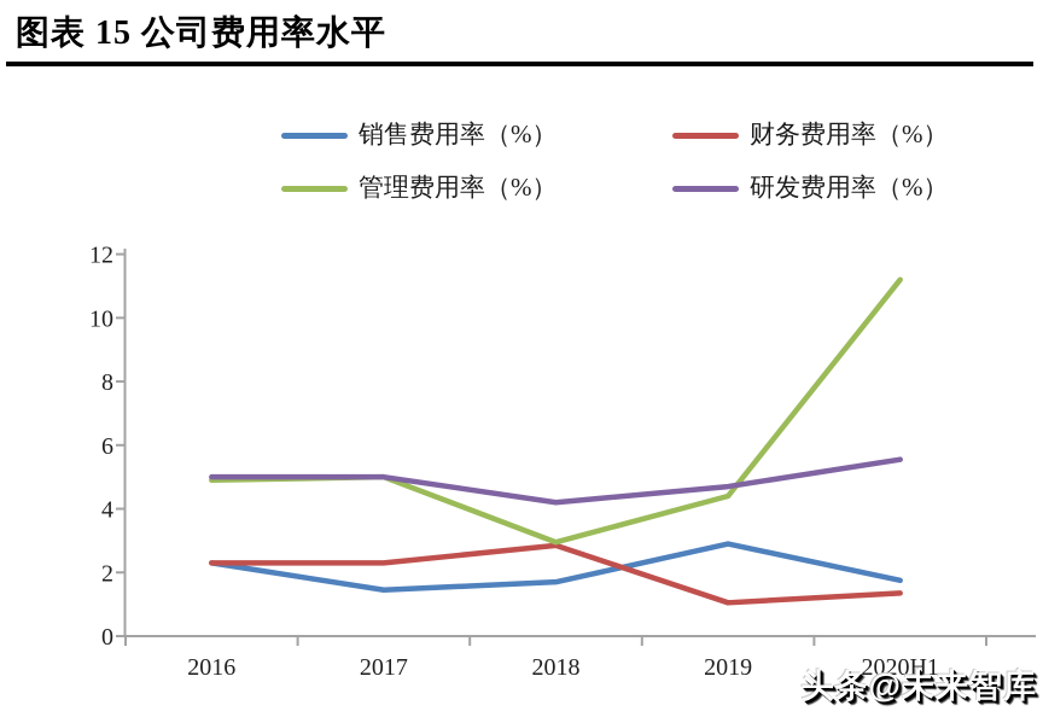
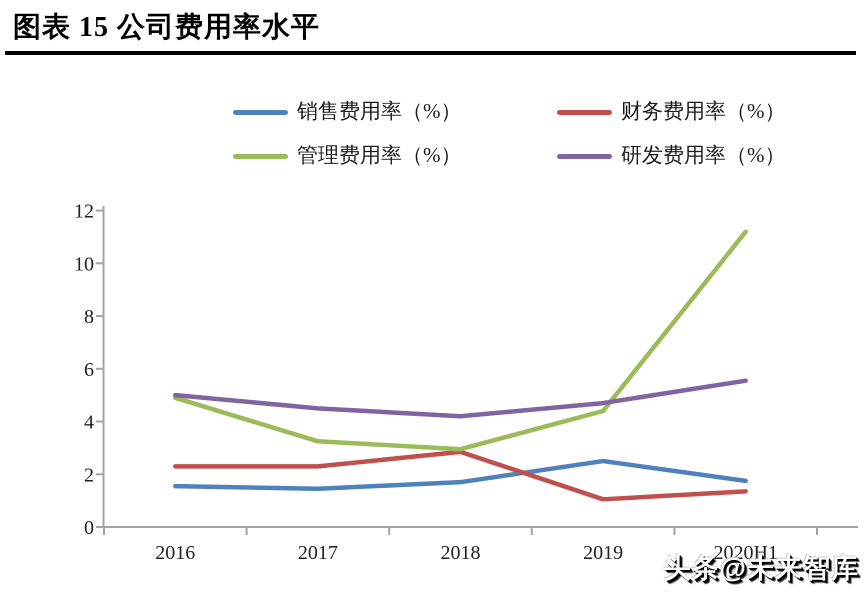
销售费用率（%）/2016: 2.3 -> 1.6
管理费用率（%）/2017: 5.0 -> 3.2
研发费用率（%）/2017: 5.0 -> 4.5
销售费用率（%）/2019: 2.9 -> 2.5
